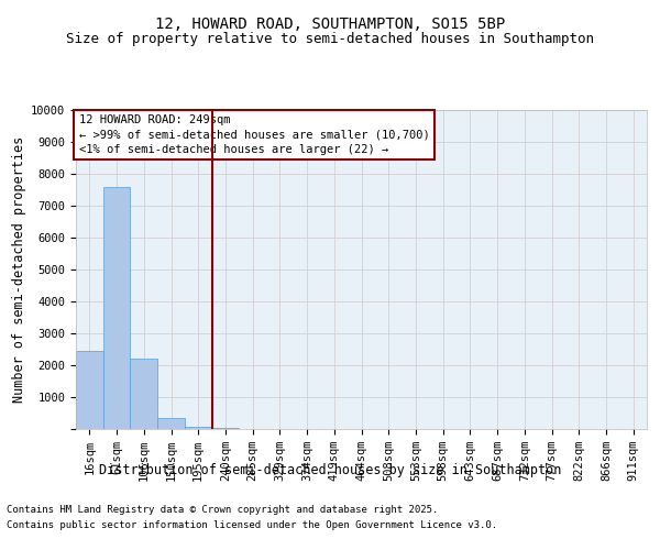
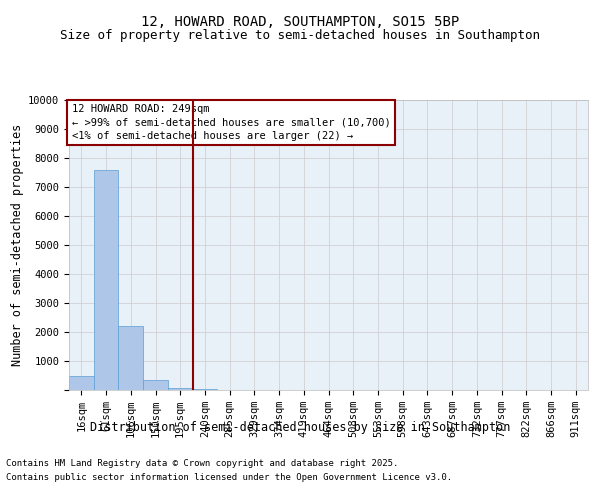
16sqm: 2450 -> 500
